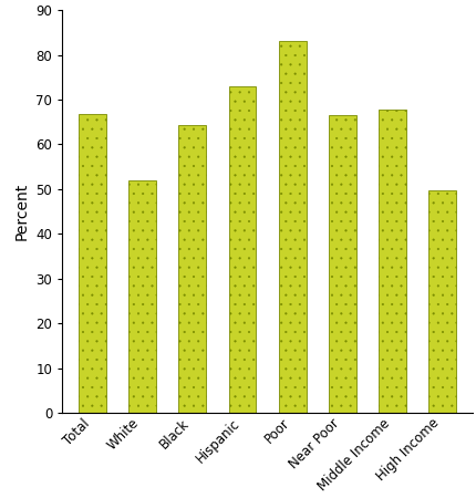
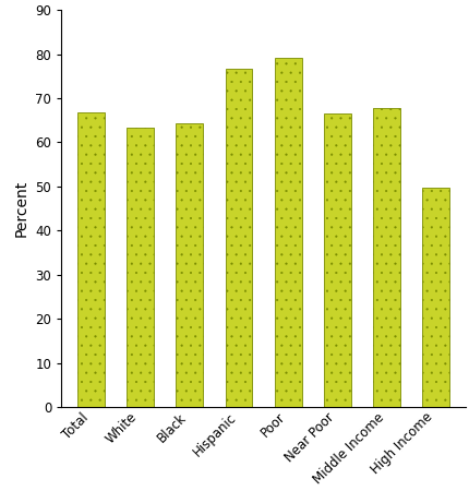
White: 52.0 -> 63.4
Hispanic: 73.0 -> 76.7
Poor: 83.0 -> 79.2
